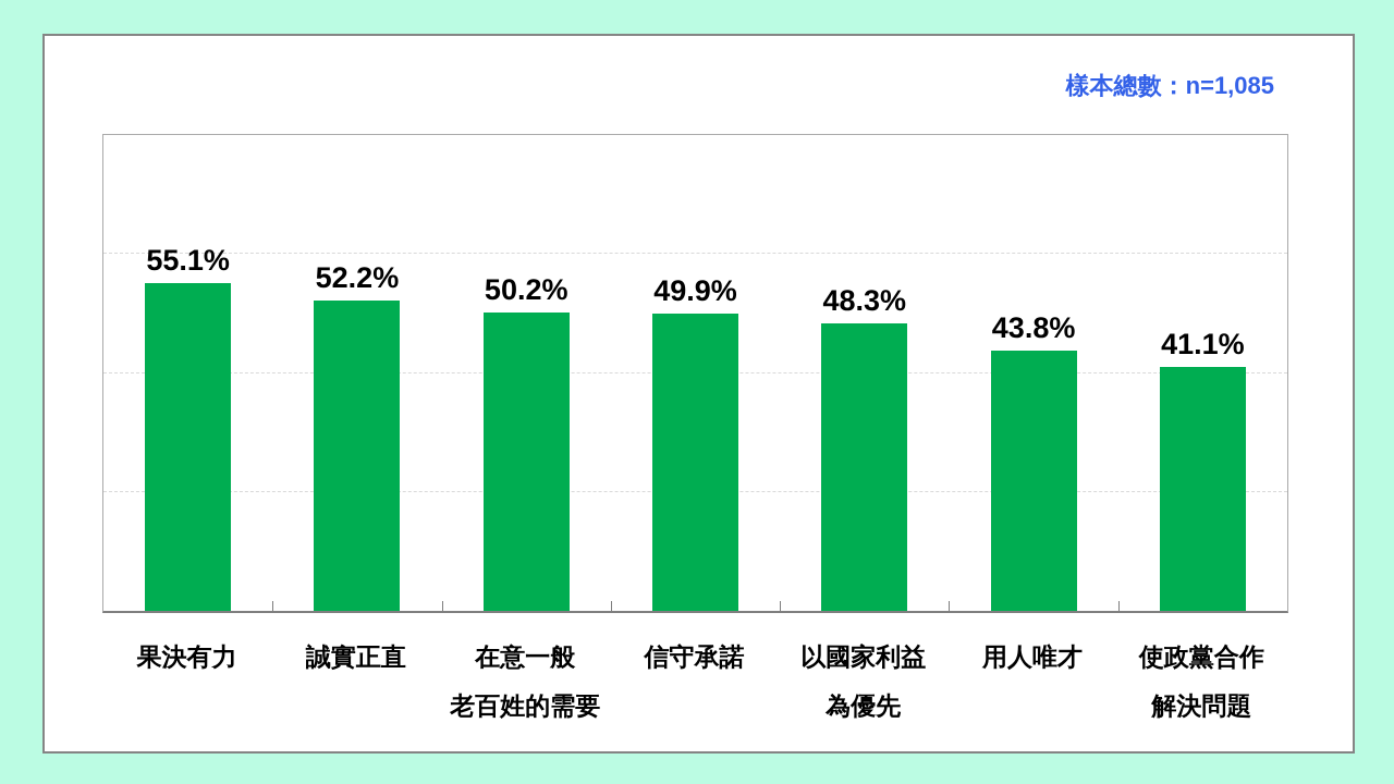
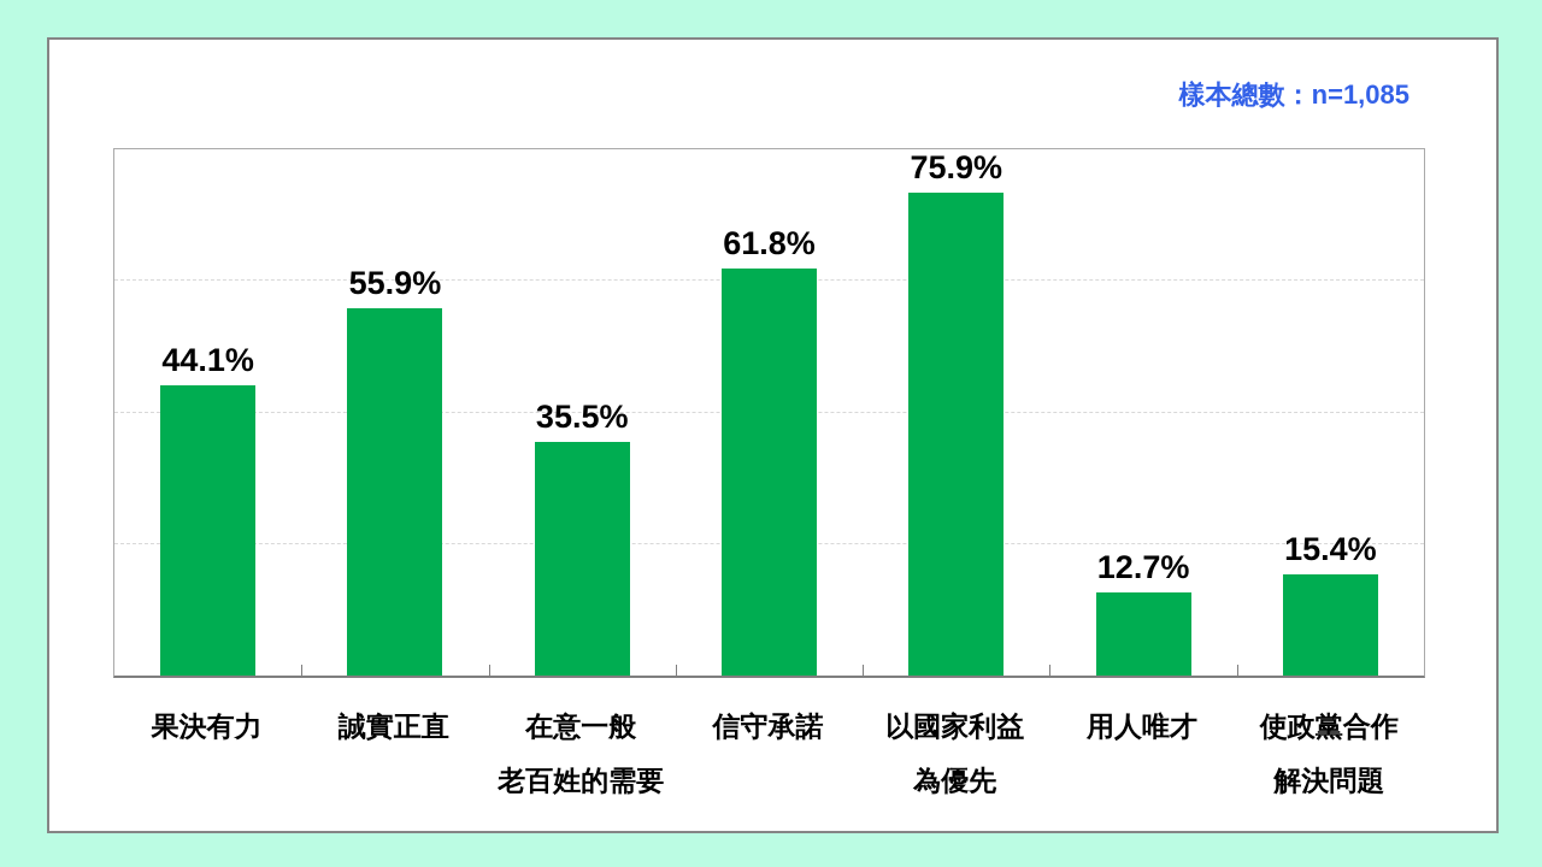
果決有力: 55.1% -> 44.1%
誠實正直: 52.2% -> 55.9%
在意一般 老百姓的需要: 50.2% -> 35.5%
信守承諾: 49.9% -> 61.8%
以國家利益 為優先: 48.3% -> 75.9%
用人唯才: 43.8% -> 12.7%
使政黨合作 解決問題: 41.1% -> 15.4%
